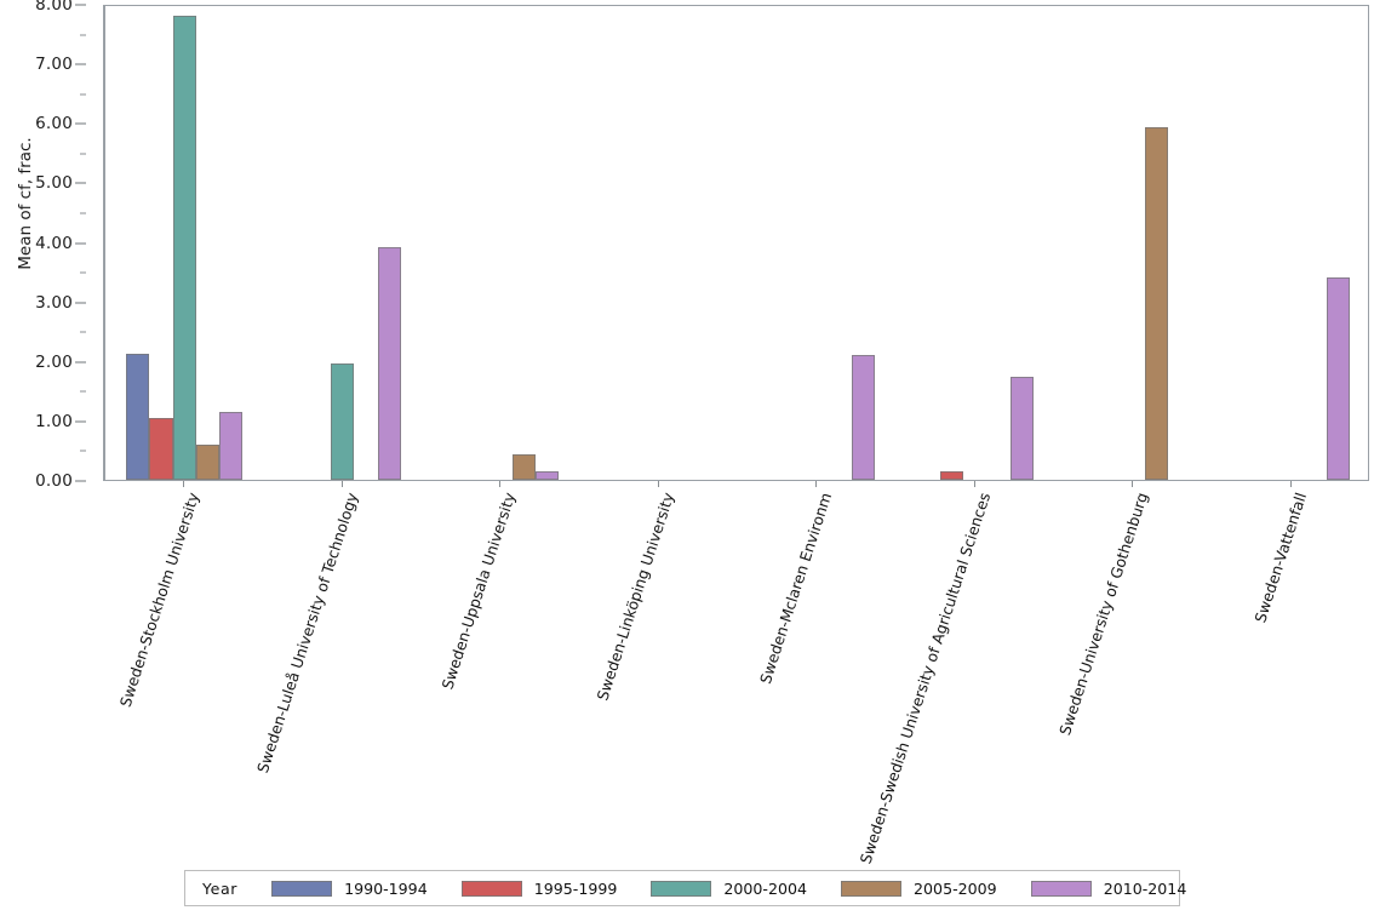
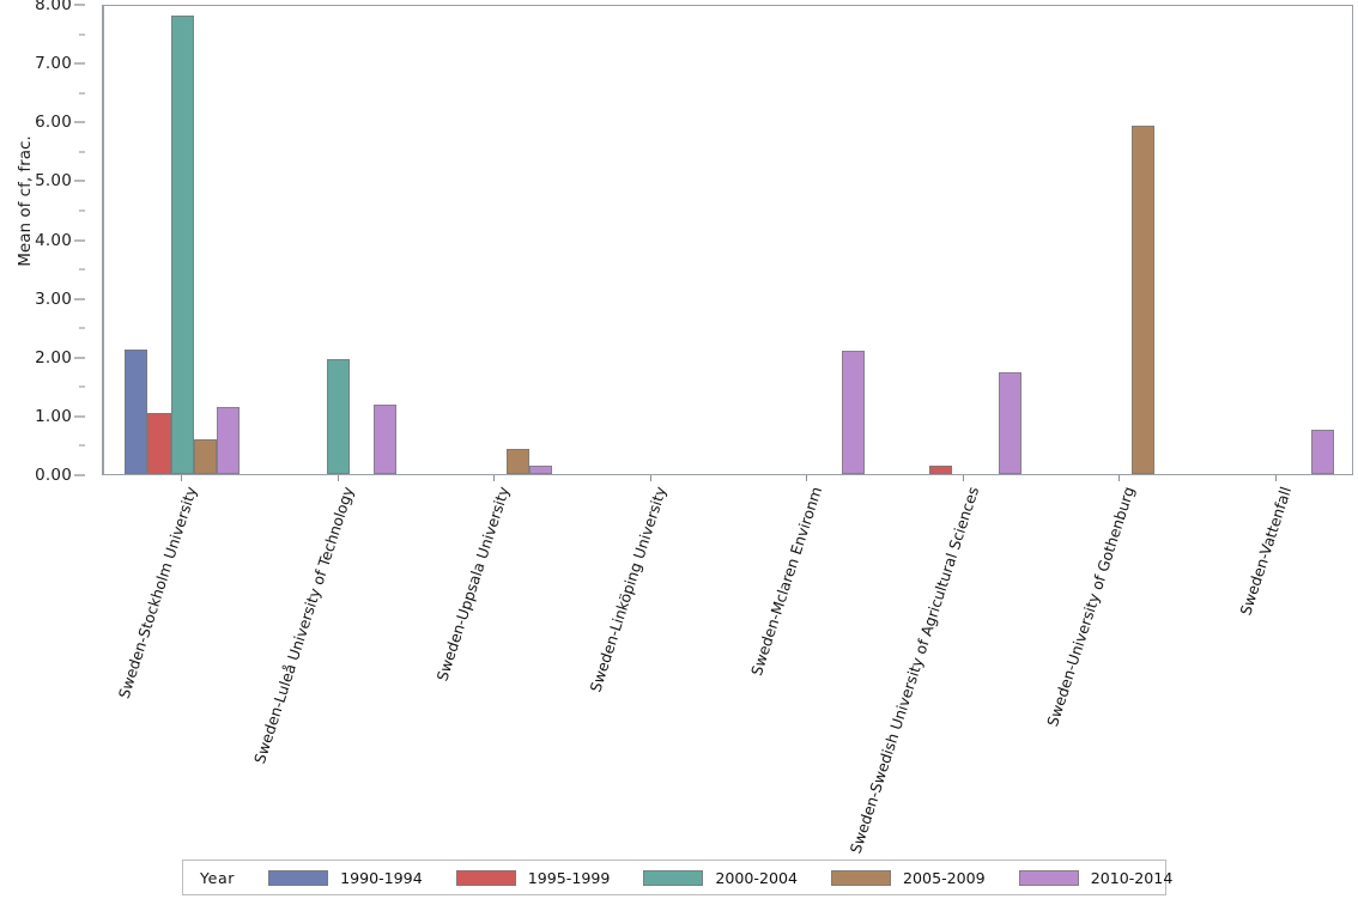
2010-2014/Sweden-Luleå University of Technology: 3.9 -> 1.2
2010-2014/Sweden-Vattenfall: 3.4 -> 0.8
